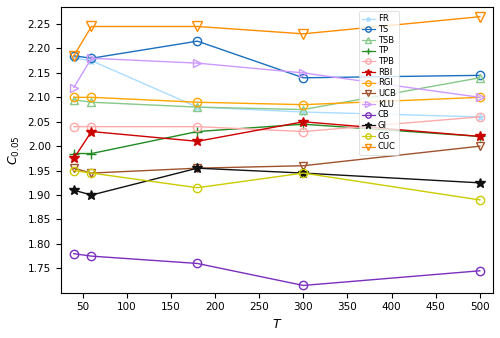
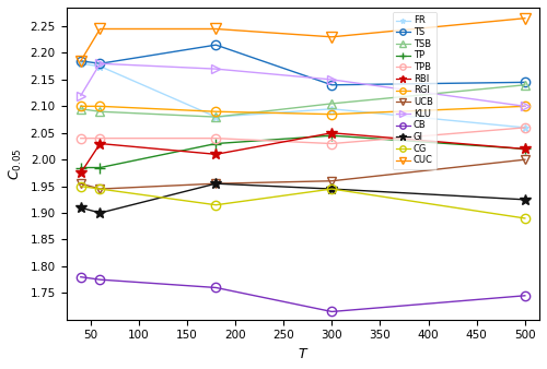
FR/300: 2.070 -> 2.095
TSB/300: 2.075 -> 2.105
